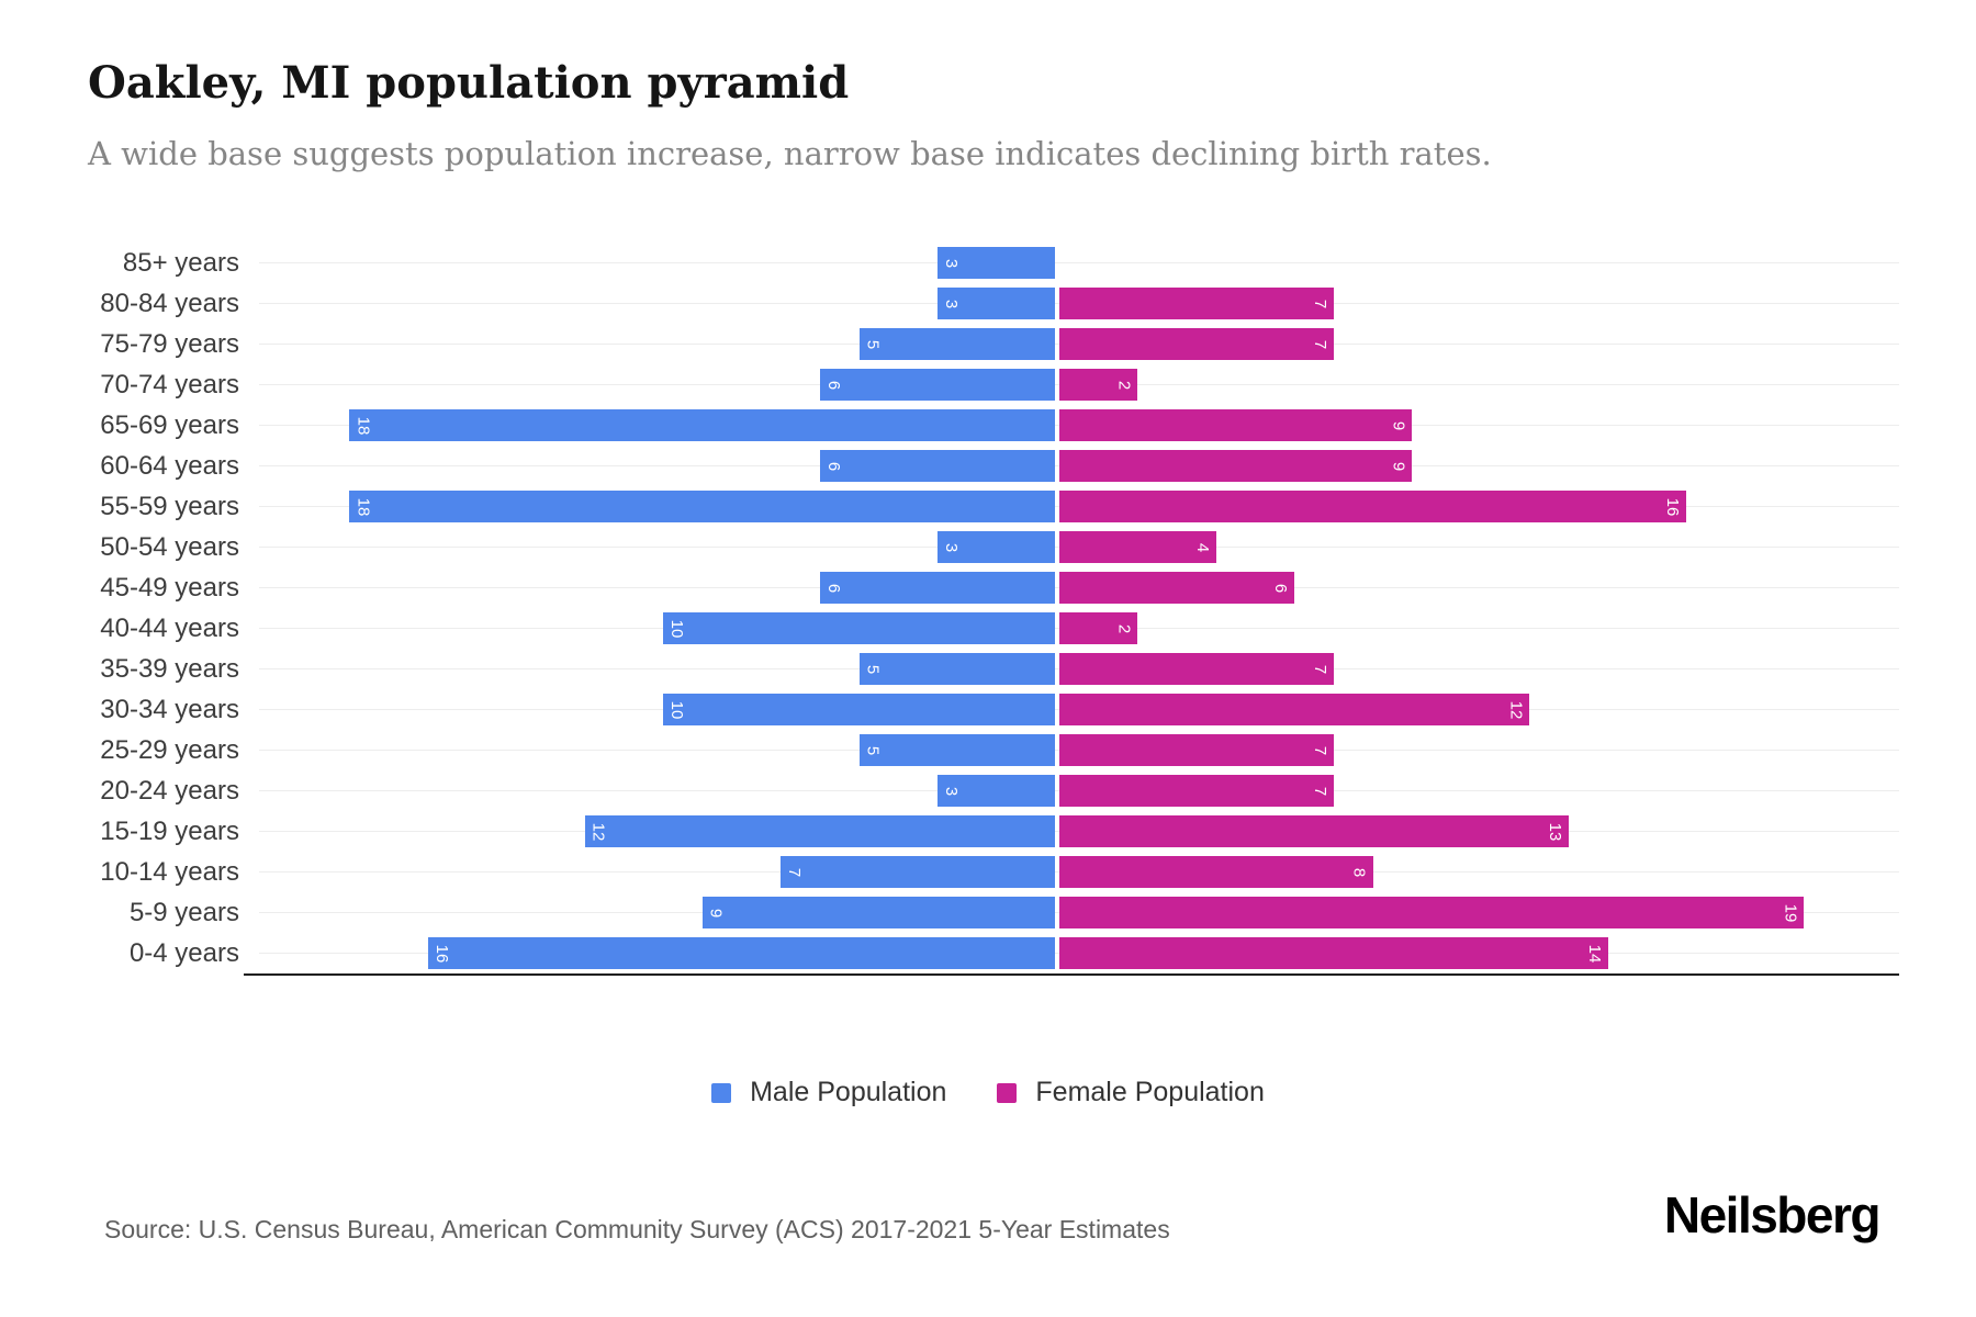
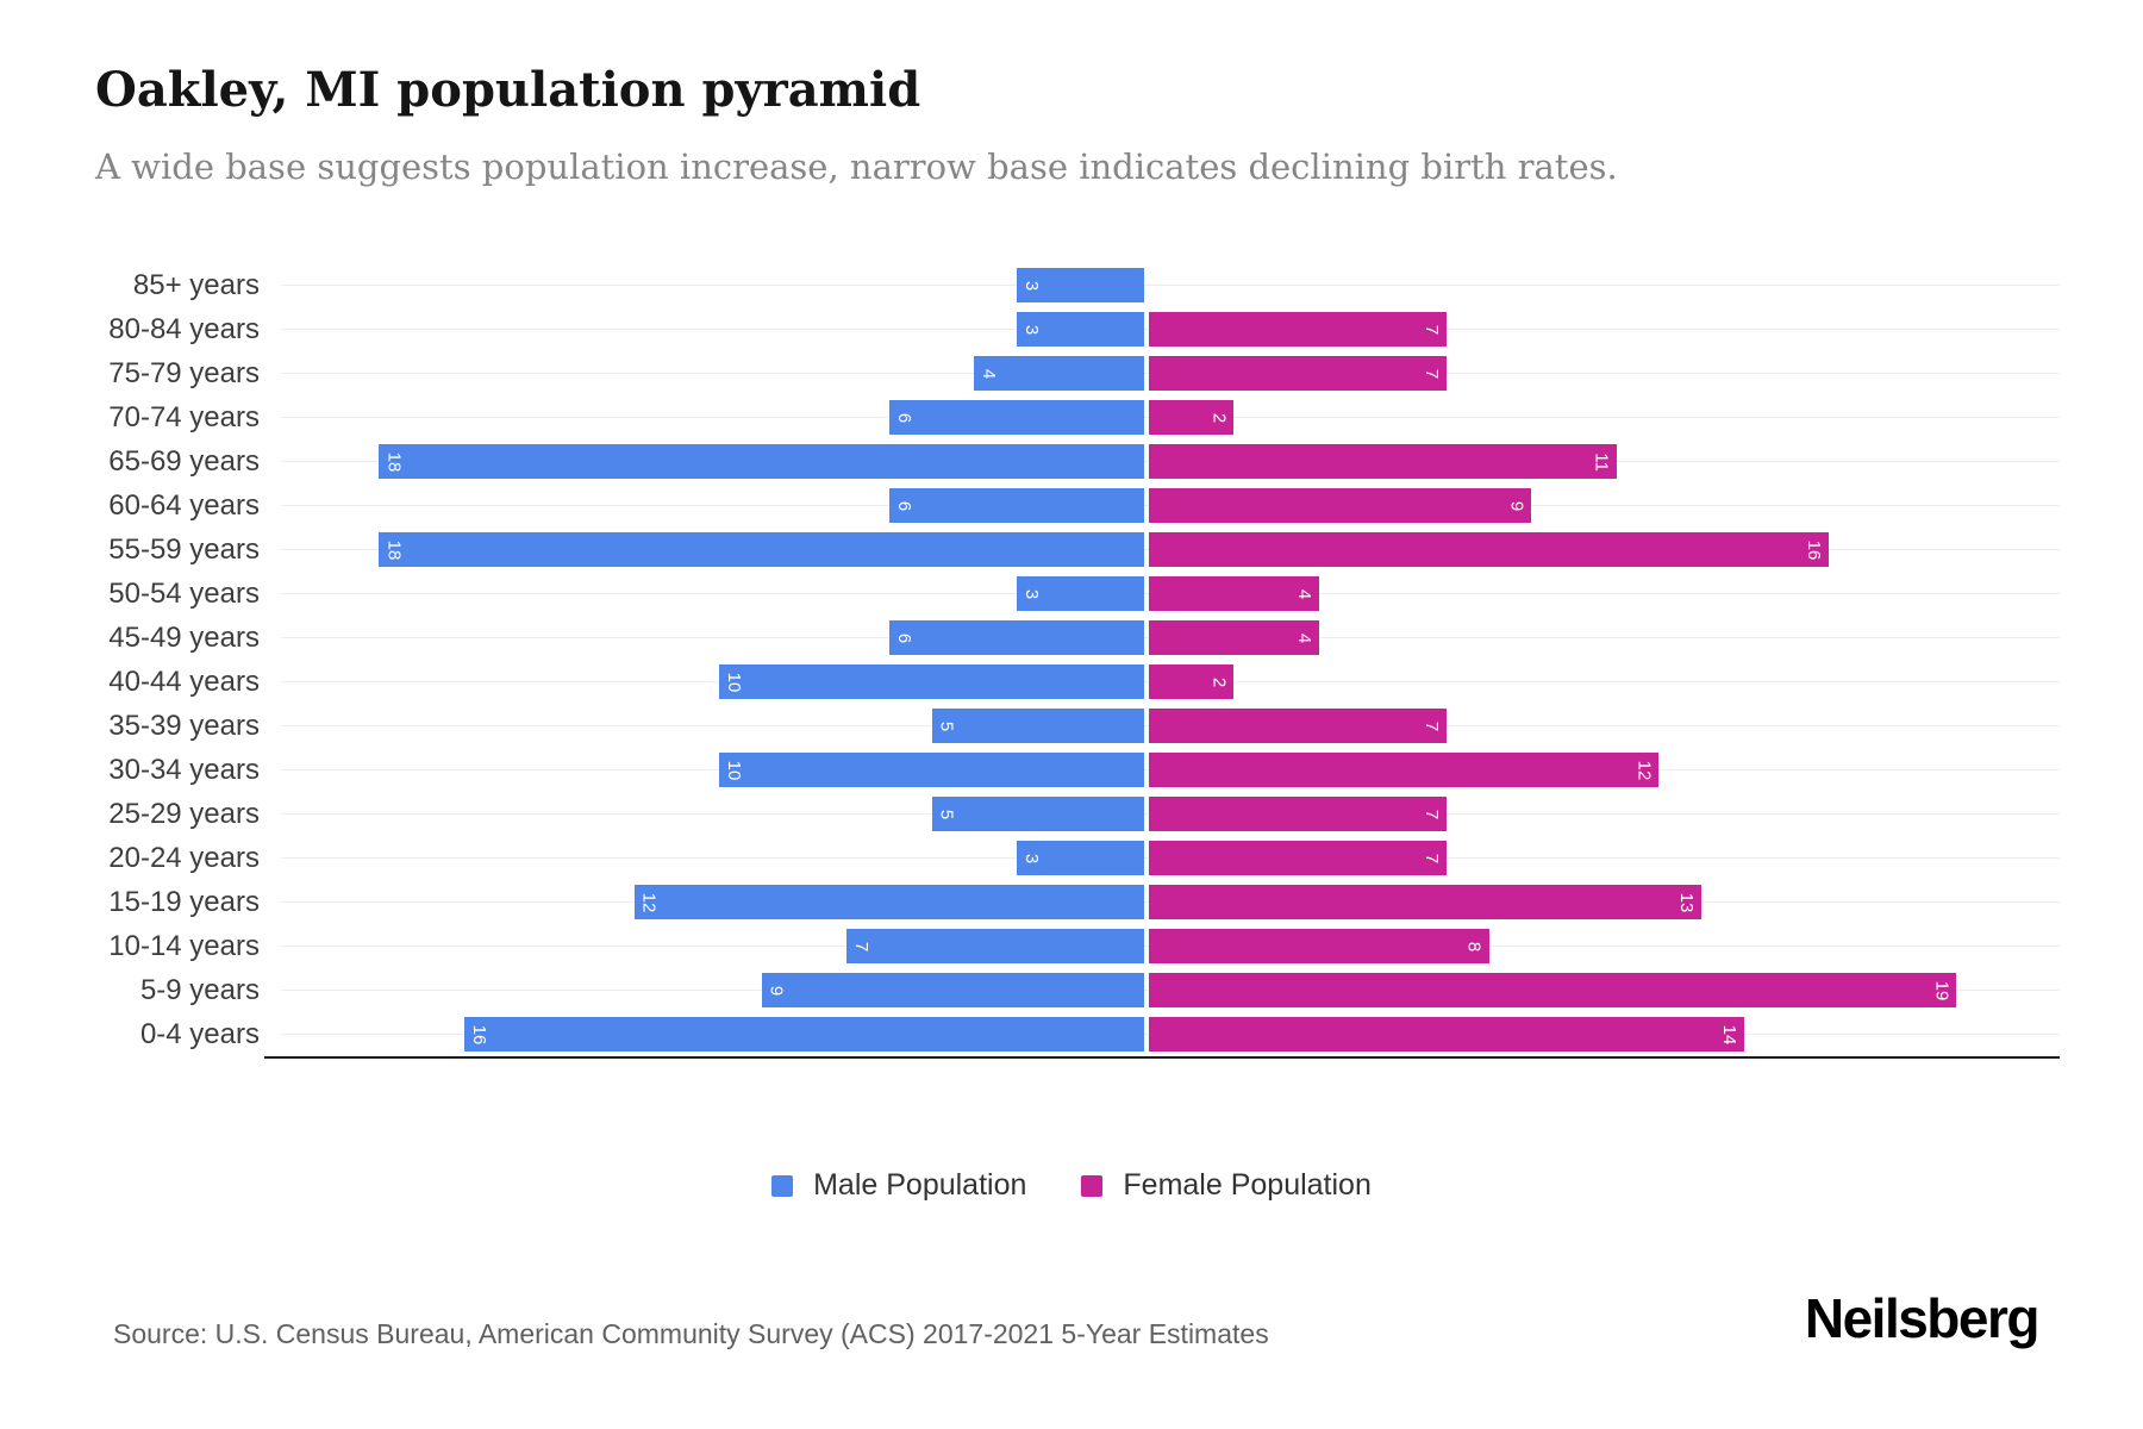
Male Population/75-79 years: 5 -> 4
Female Population/65-69 years: 9 -> 11
Female Population/45-49 years: 6 -> 4
